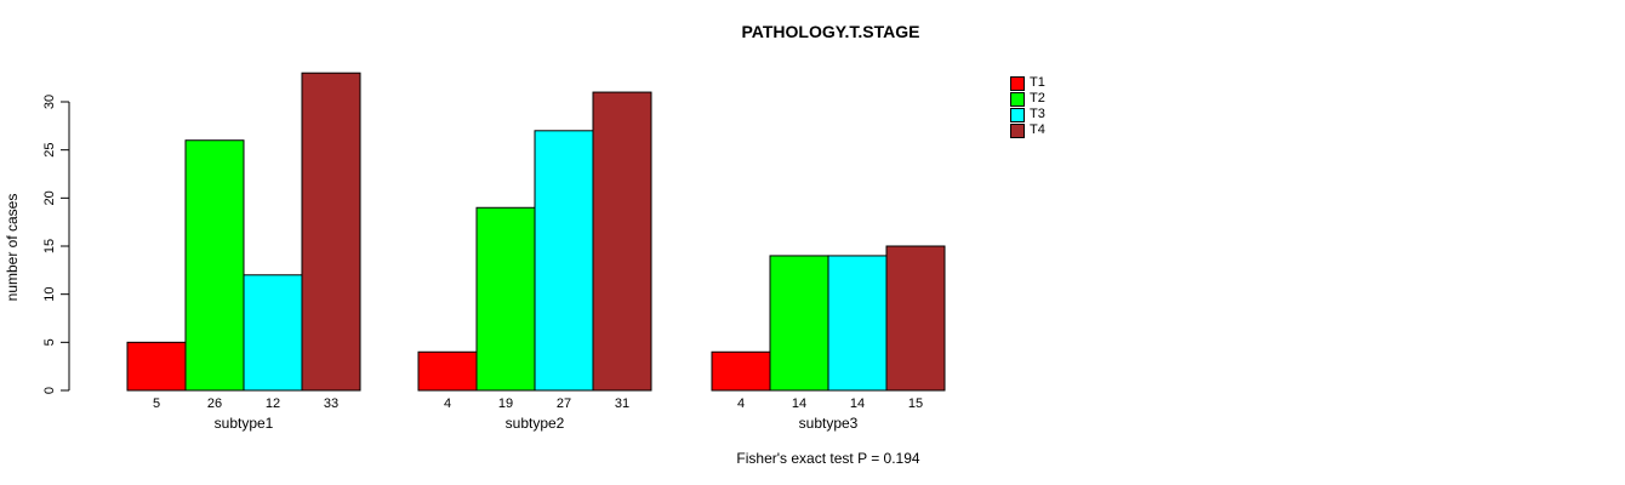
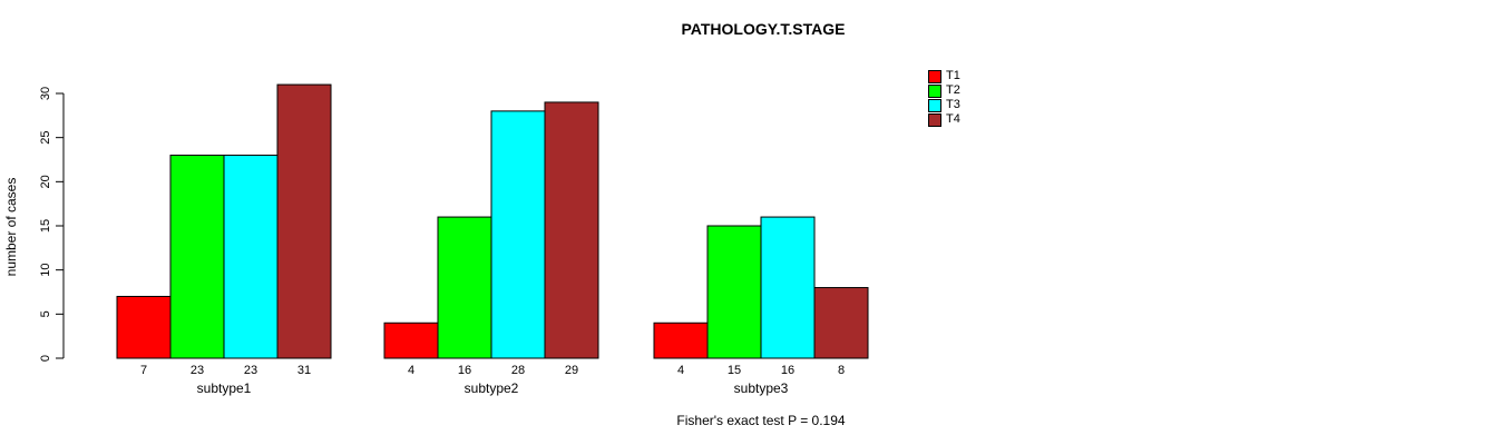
T1/subtype1: 5 -> 7
T2/subtype1: 26 -> 23
T3/subtype1: 12 -> 23
T4/subtype1: 33 -> 31
T2/subtype2: 19 -> 16
T3/subtype2: 27 -> 28
T4/subtype2: 31 -> 29
T2/subtype3: 14 -> 15
T3/subtype3: 14 -> 16
T4/subtype3: 15 -> 8
